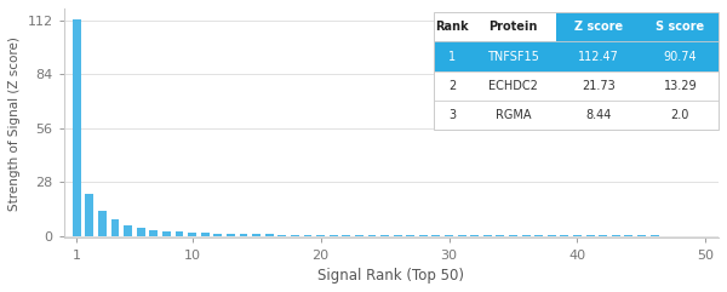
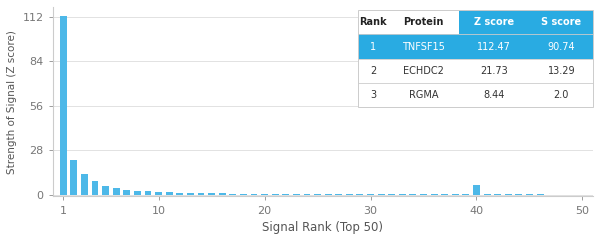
40: 0 -> 6
